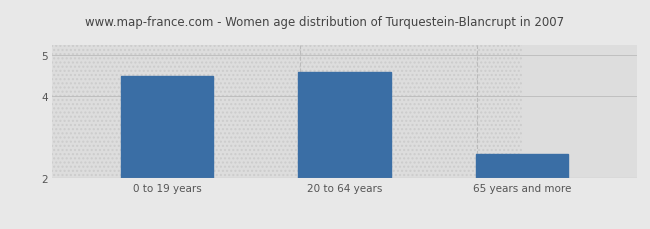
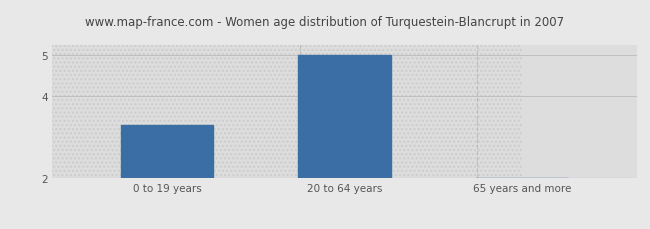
0 to 19 years: 4.5 -> 3.3
20 to 64 years: 4.6 -> 5.0
65 years and more: 2.6 -> 2.0
